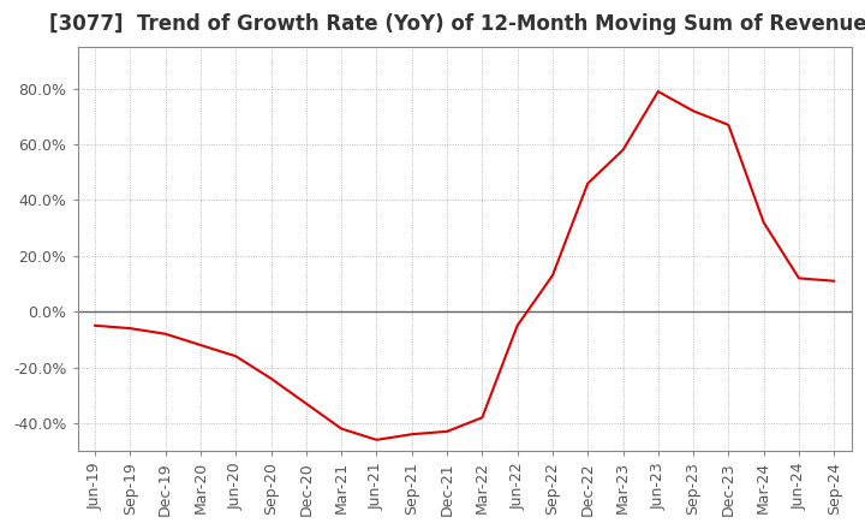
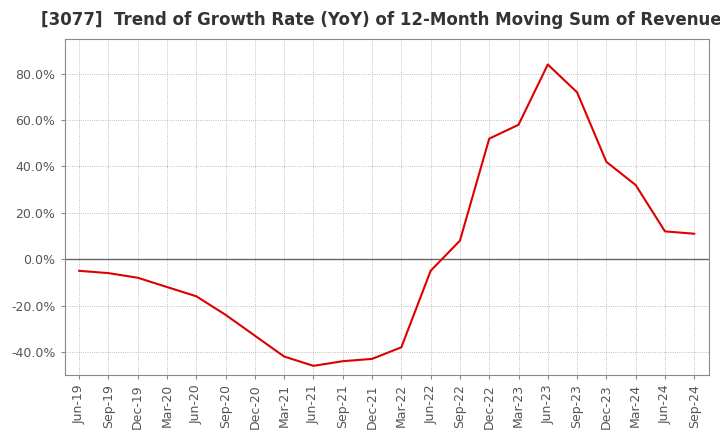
Sep-22: 13% -> 8%
Dec-22: 46% -> 52%
Jun-23: 79% -> 84%
Dec-23: 67% -> 42%
